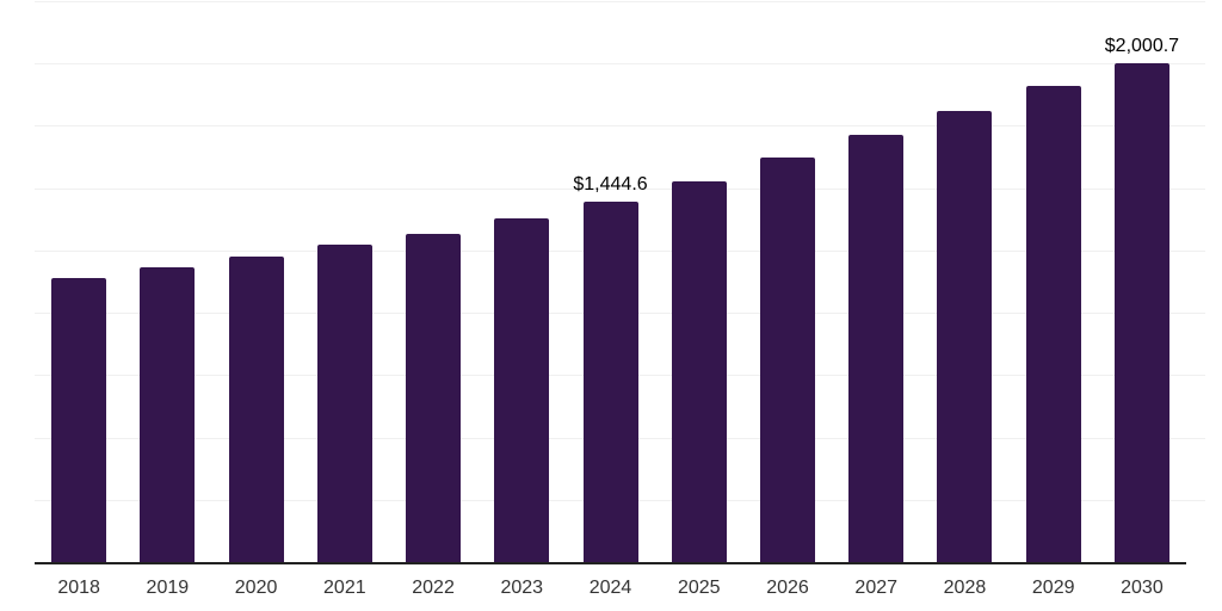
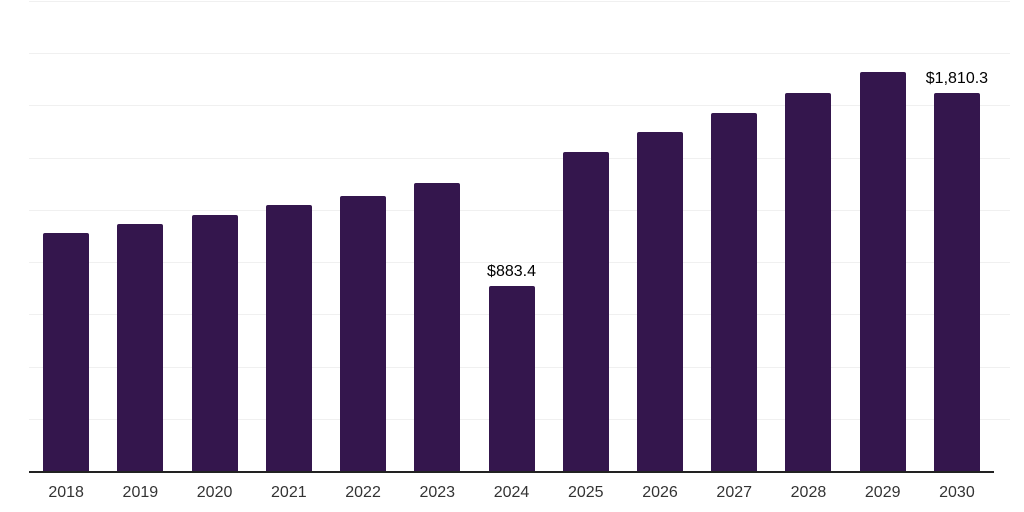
2024: $1,444.6 -> $883.4
2030: $2,000.7 -> $1,810.3
